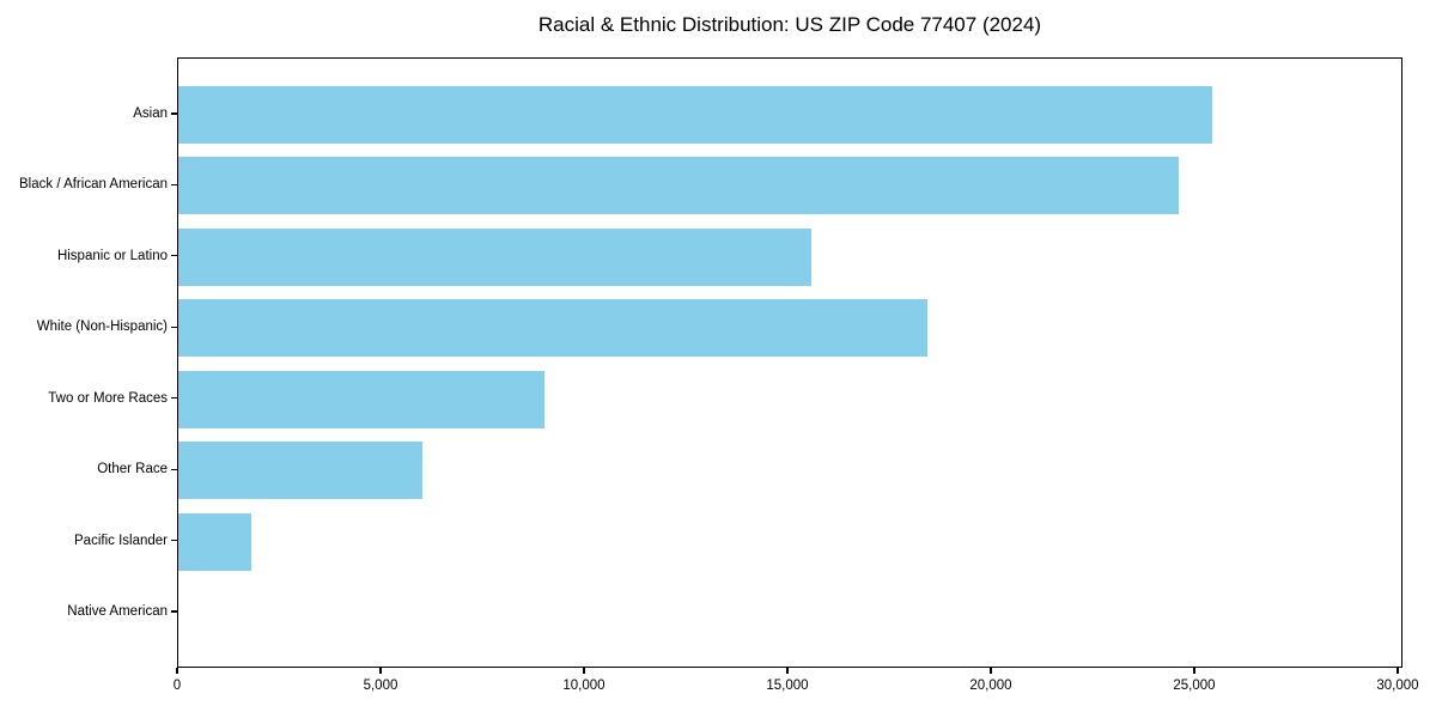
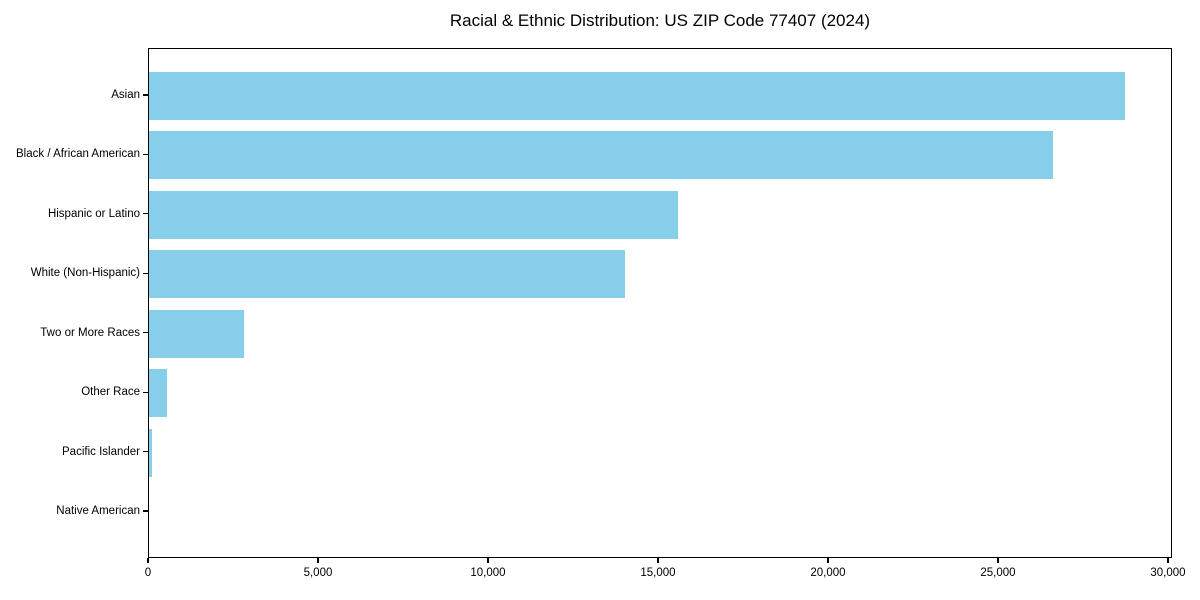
Asian: 25400 -> 28700
Black / African American: 24600 -> 26600
White (Non-Hispanic): 18400 -> 14000
Two or More Races: 9000 -> 2800
Other Race: 6000 -> 500
Pacific Islander: 1800 -> 100
